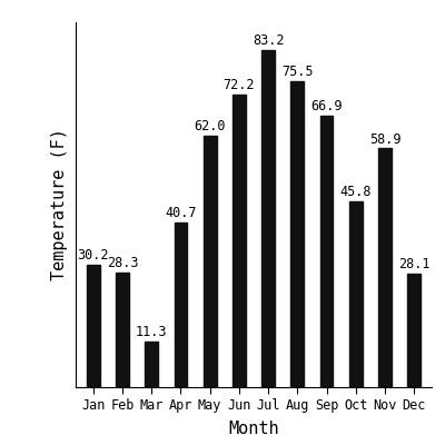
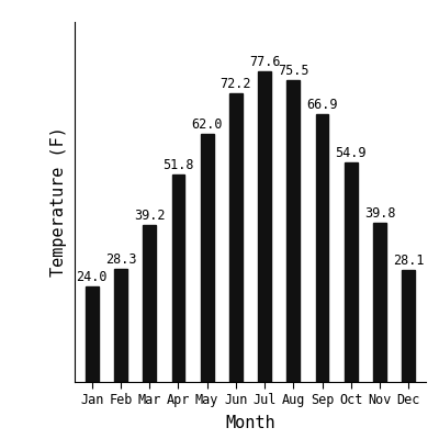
Jan: 30.2 -> 24.0
Mar: 11.3 -> 39.2
Apr: 40.7 -> 51.8
Jul: 83.2 -> 77.6
Oct: 45.8 -> 54.9
Nov: 58.9 -> 39.8
